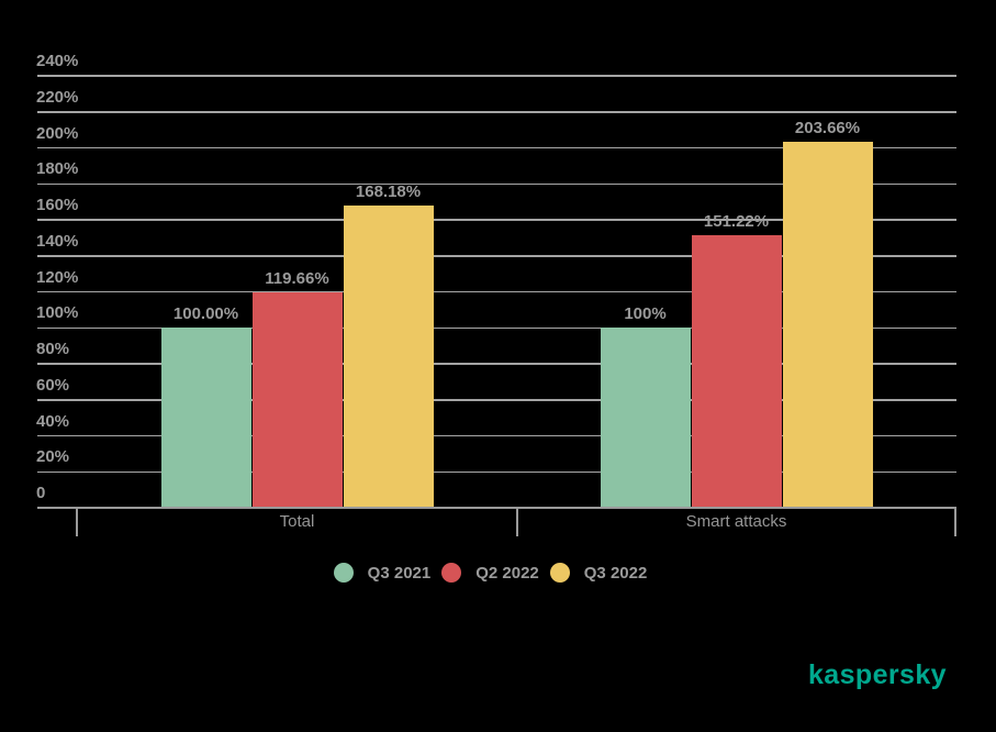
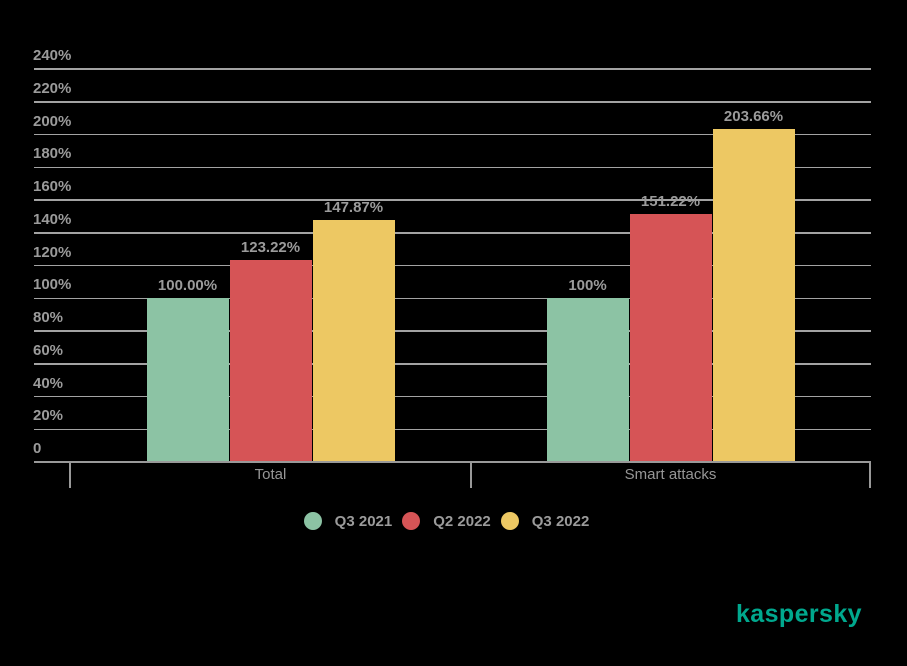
Q2 2022/Total: 119.66% -> 123.22%
Q3 2022/Total: 168.18% -> 147.87%
